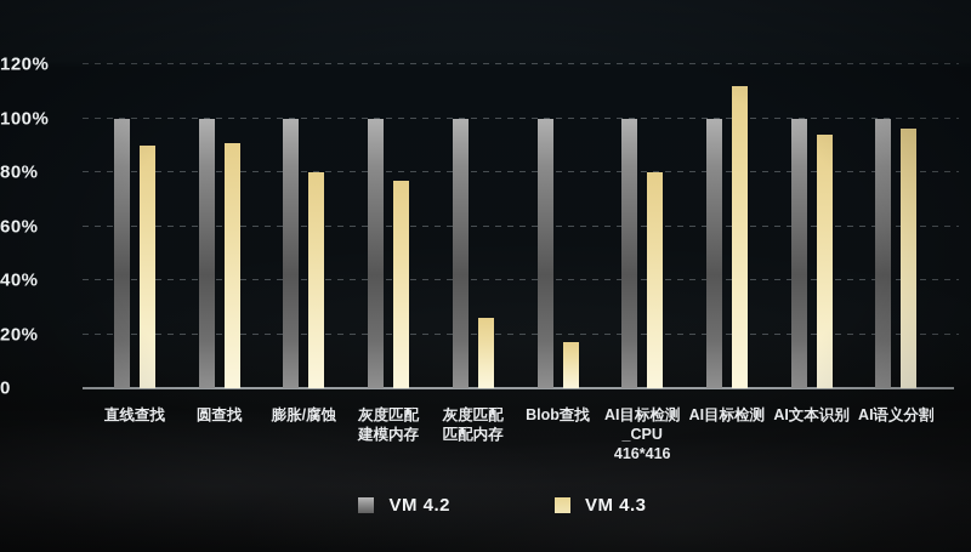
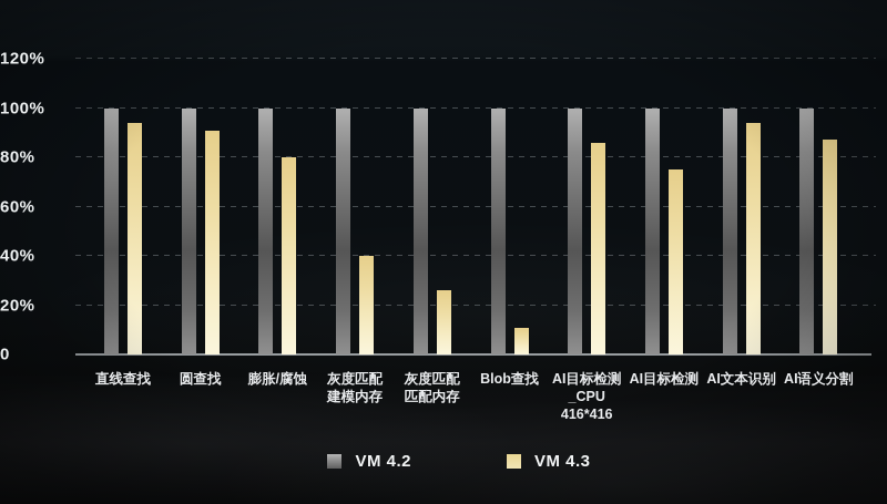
VM 4.3/直线查找: 90% -> 94%
VM 4.3/灰度匹配 建模内存: 77% -> 40%
VM 4.3/Blob查找: 17% -> 11%
VM 4.3/AI目标检测 _CPU 416*416: 80% -> 86%
VM 4.3/AI目标检测: 112% -> 75%
VM 4.3/AI语义分割: 96% -> 87%
